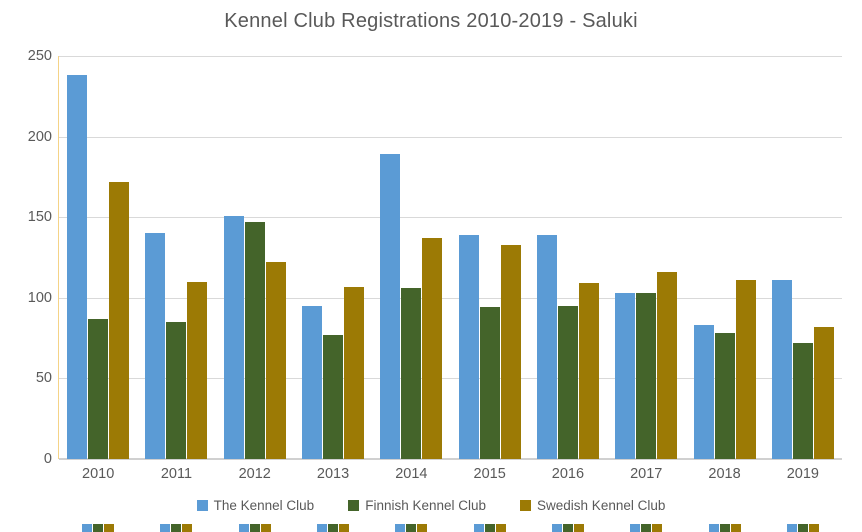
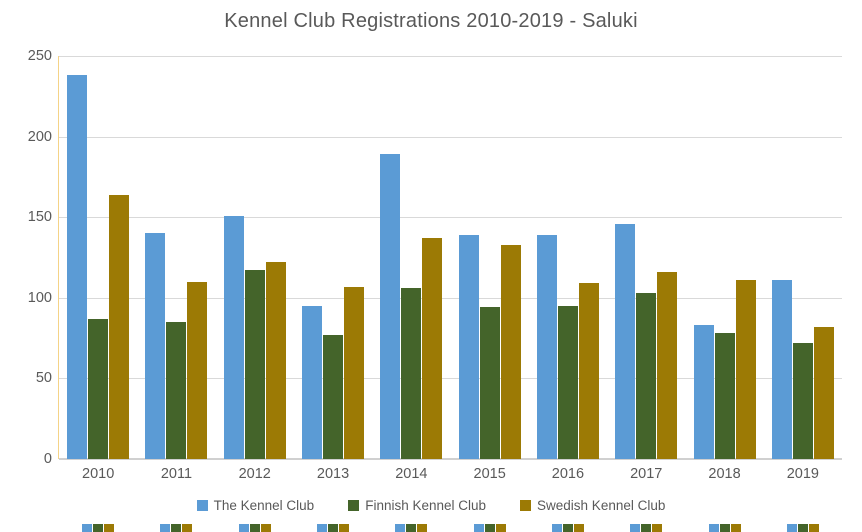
Swedish Kennel Club/2010: 172 -> 164
Finnish Kennel Club/2012: 147 -> 117
The Kennel Club/2017: 103 -> 146
